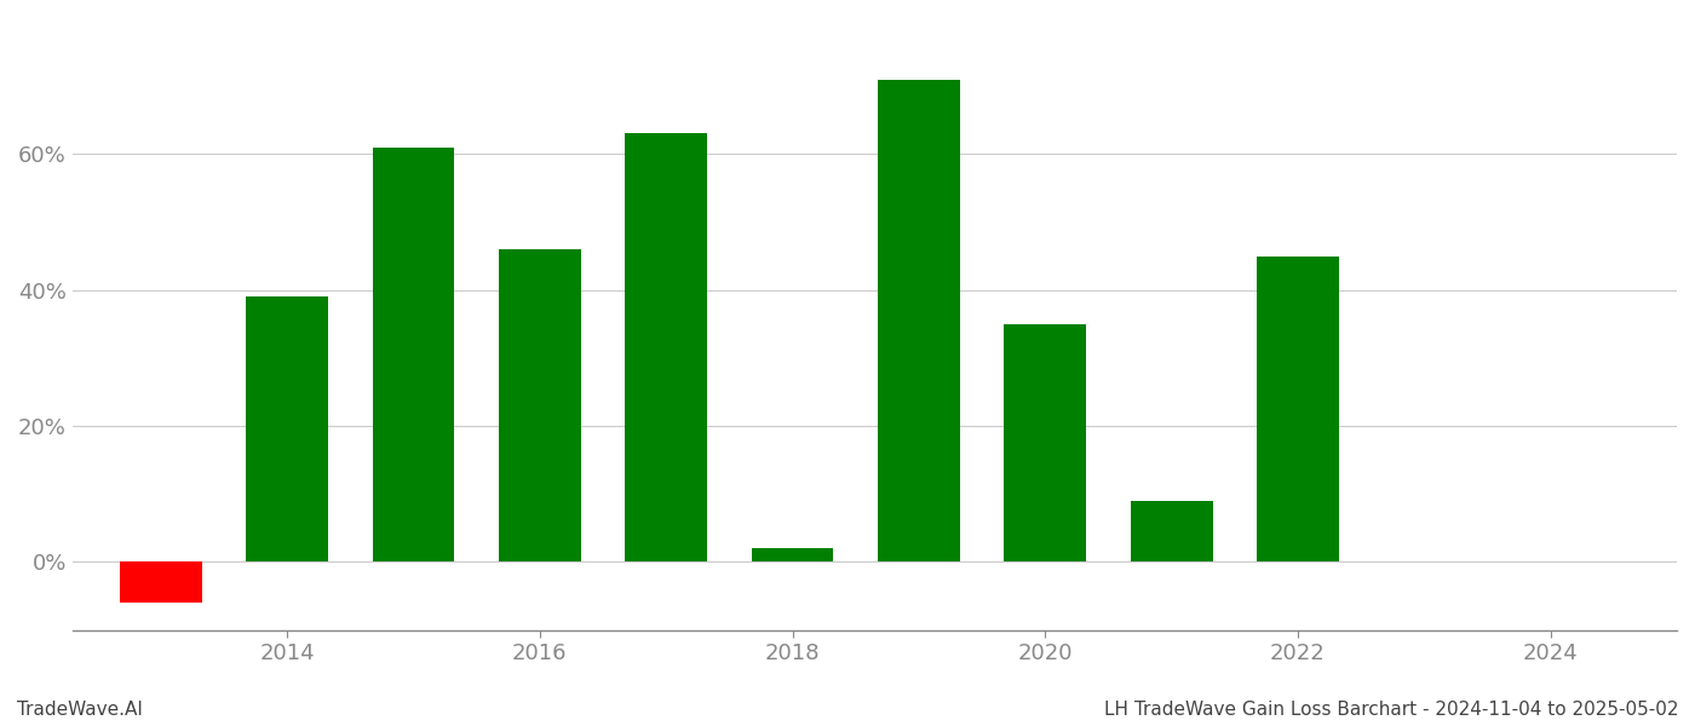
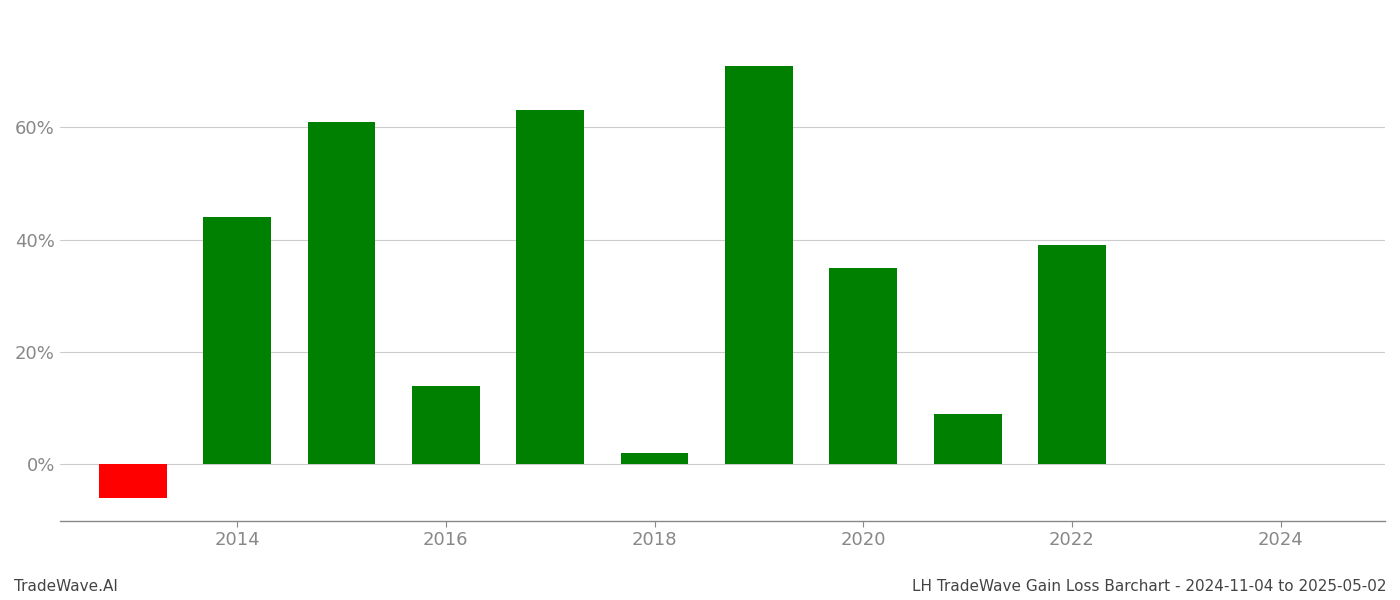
2014: 39% -> 44%
2016: 46% -> 14%
2022: 45% -> 39%
